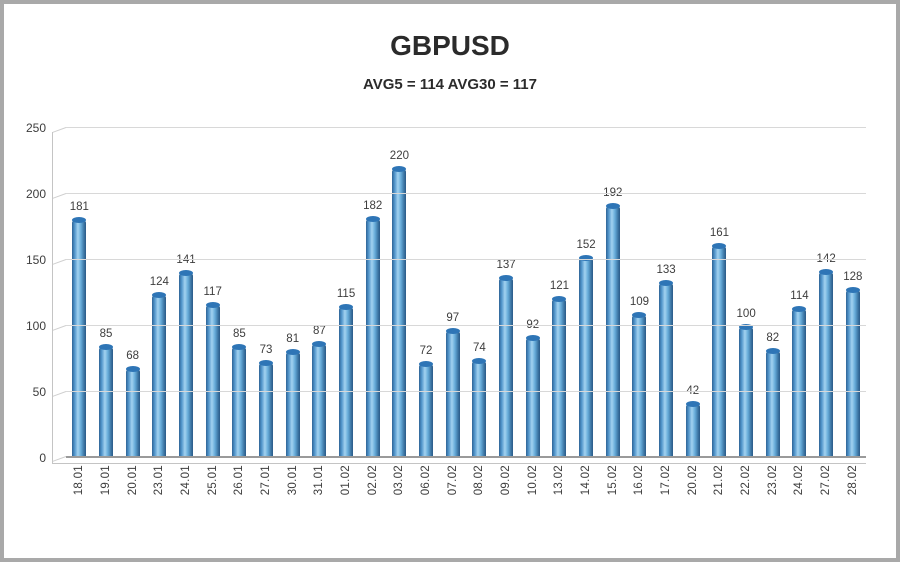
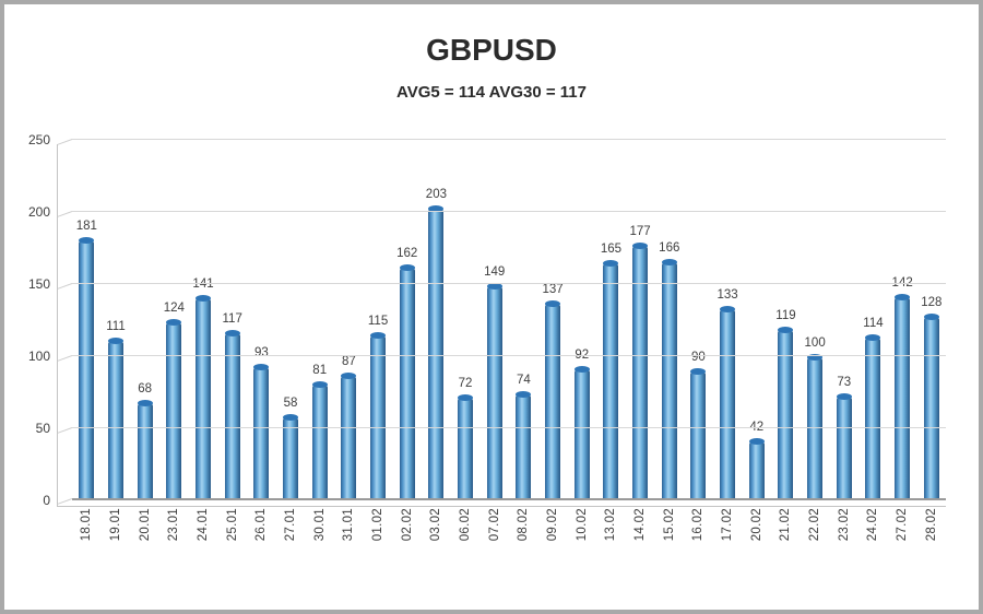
19.01: 85 -> 111
26.01: 85 -> 93
27.01: 73 -> 58
02.02: 182 -> 162
03.02: 220 -> 203
07.02: 97 -> 149
13.02: 121 -> 165
14.02: 152 -> 177
15.02: 192 -> 166
16.02: 109 -> 90
21.02: 161 -> 119
23.02: 82 -> 73
